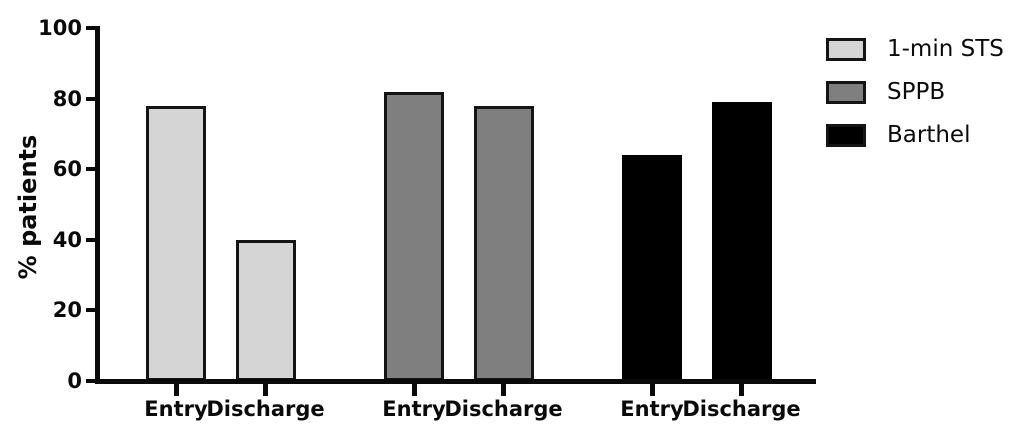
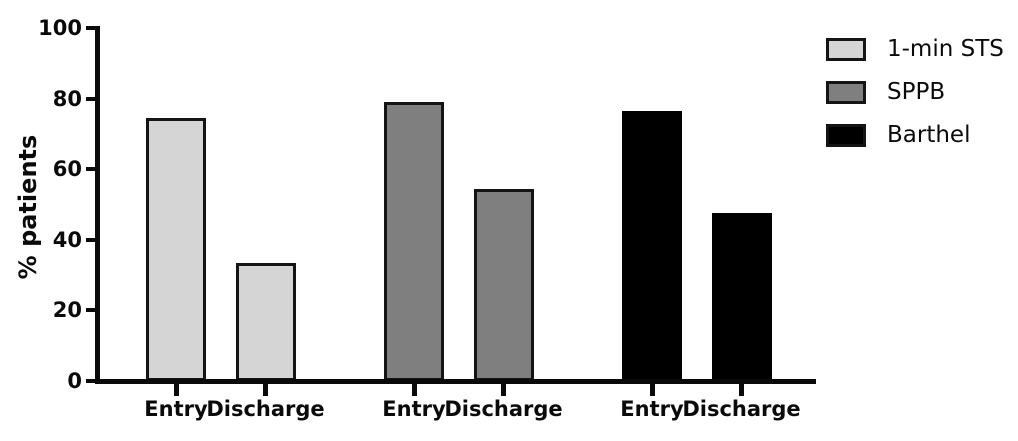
1-min STS/Entry: 78 -> 74
SPPB/Entry: 82 -> 79
Barthel/Entry: 64 -> 76
1-min STS/Discharge: 40 -> 34
SPPB/Discharge: 78 -> 54
Barthel/Discharge: 79 -> 48
